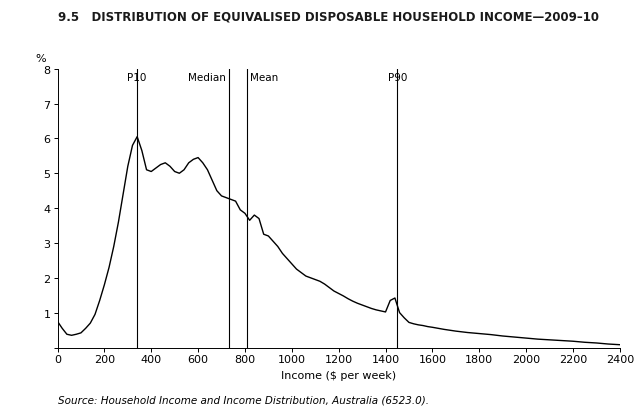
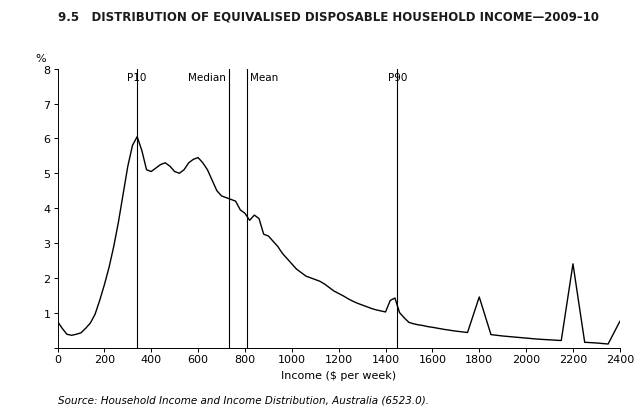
1800: 0.40 -> 1.45
2200: 0.18 -> 2.40
2400: 0.08 -> 0.75
